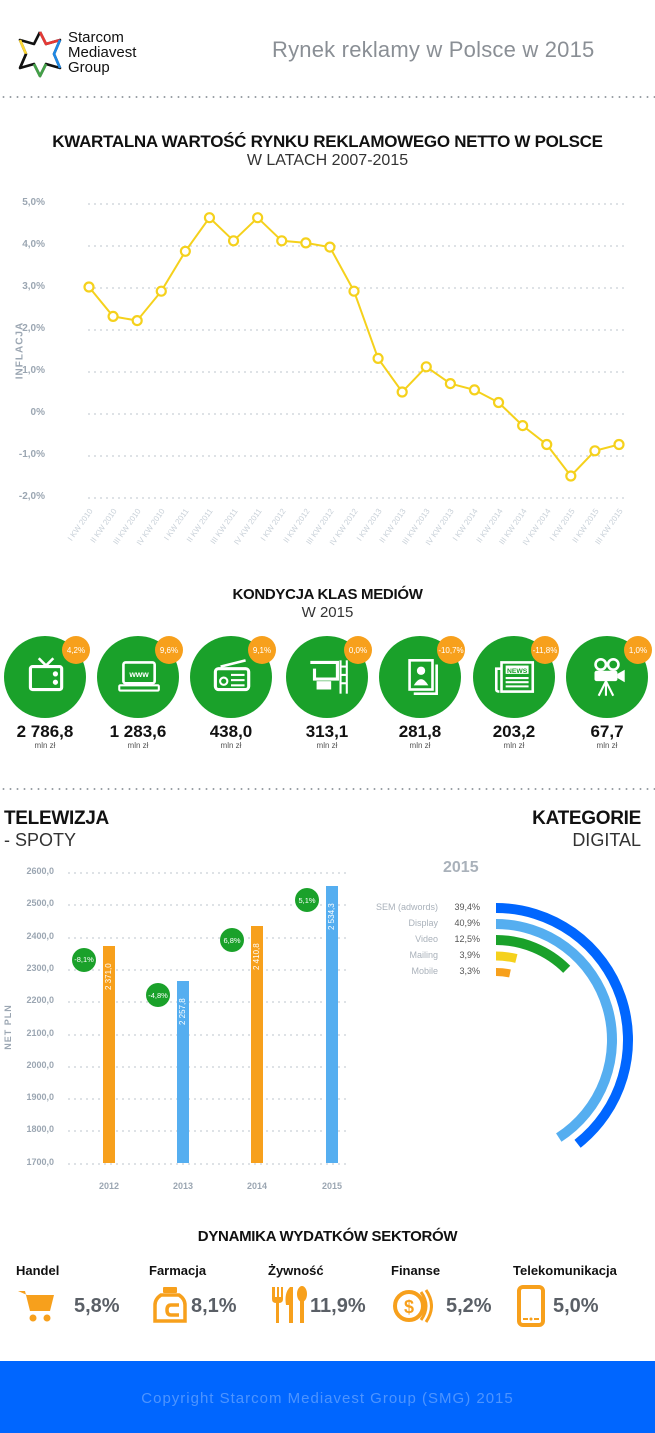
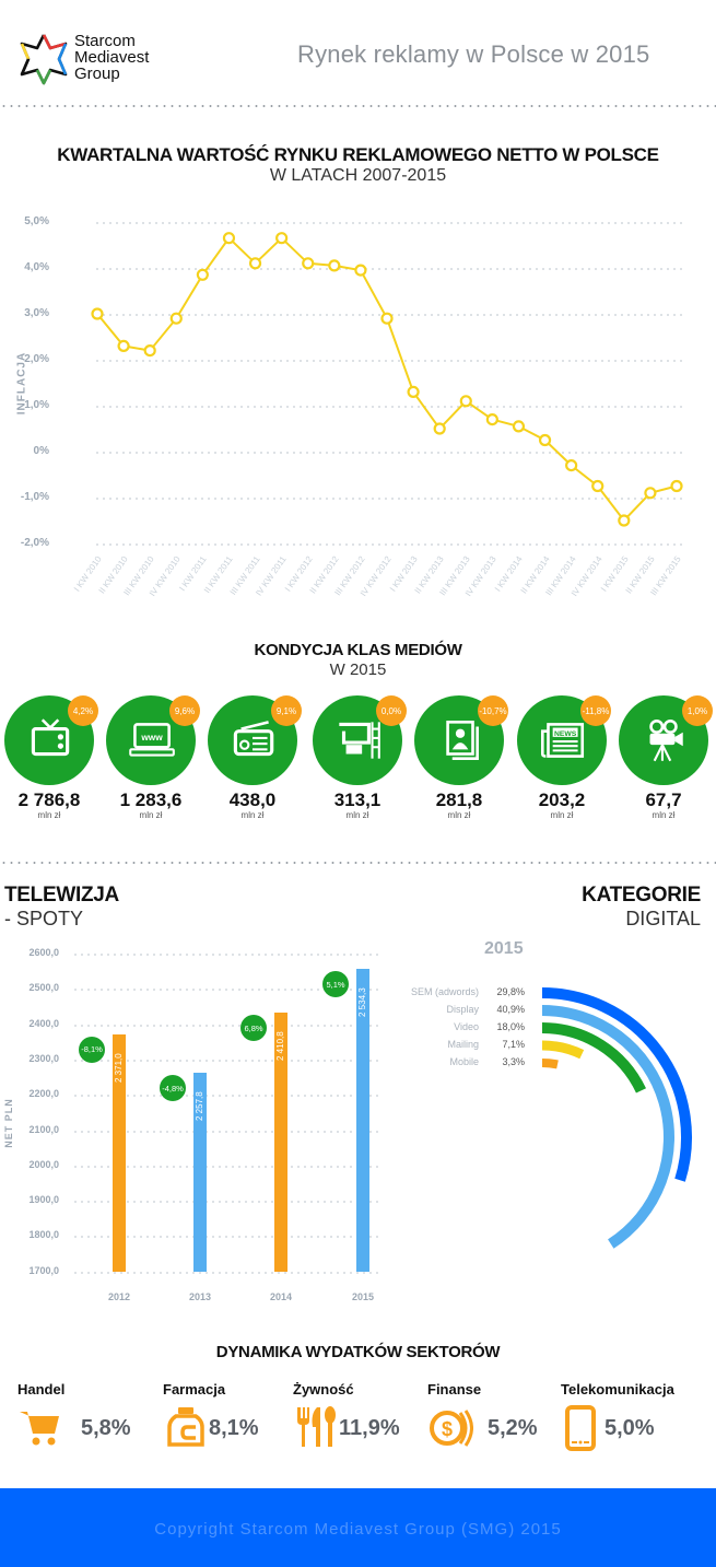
KATEGORIE DIGITAL 2015/SEM (adwords): 39,4% -> 29,8%
KATEGORIE DIGITAL 2015/Video: 12,5% -> 18,0%
KATEGORIE DIGITAL 2015/Mailing: 3,9% -> 7,1%
